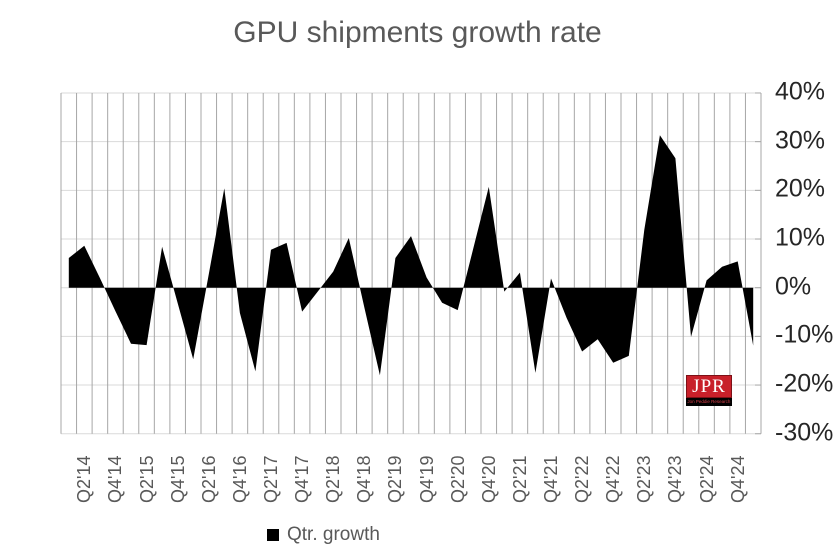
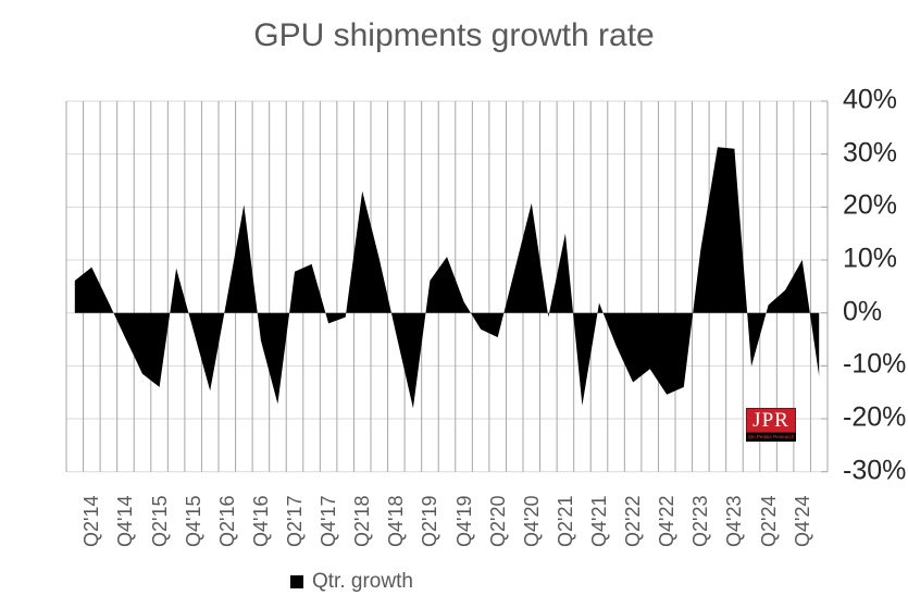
Q2'15: -12% -> -14%
Q4'17: -5% -> -2%
Q2'18: 3% -> 23%
Q2'21: 3% -> 15%
Q4'23: 27% -> 31%
Q4'24: 5% -> 10%
